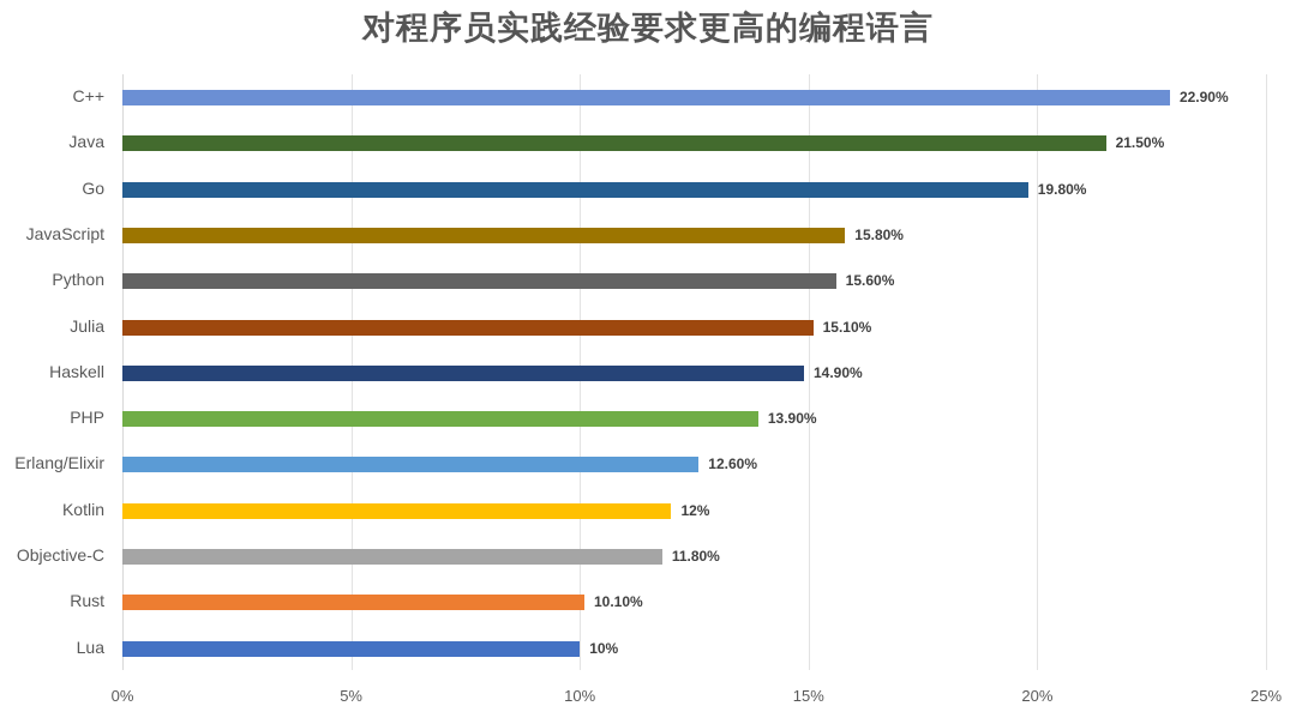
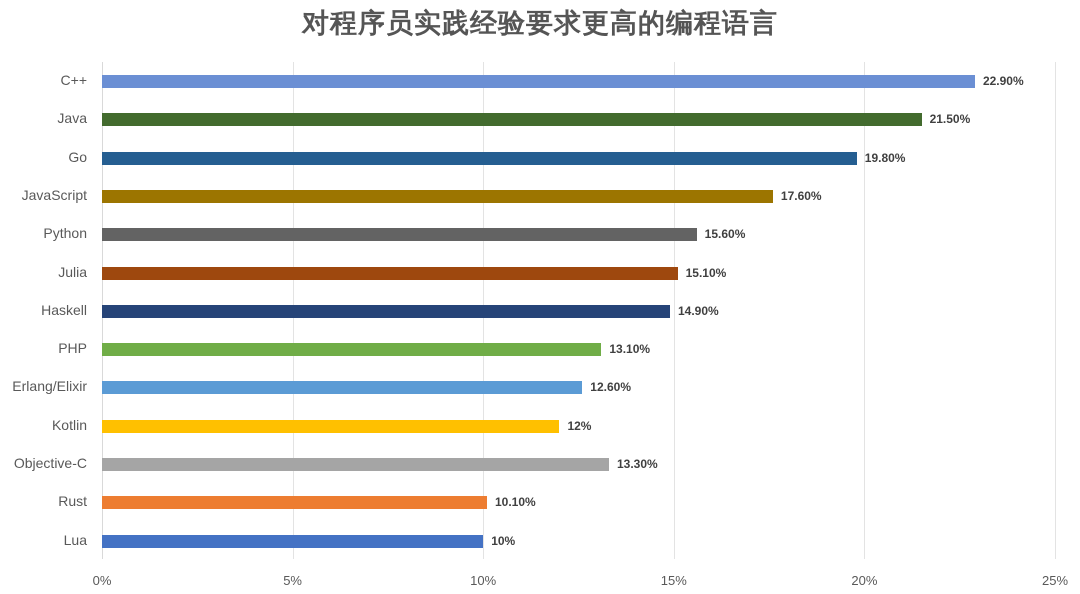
JavaScript: 15.80% -> 17.60%
PHP: 13.90% -> 13.10%
Objective-C: 11.80% -> 13.30%
